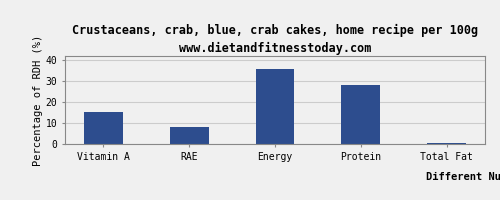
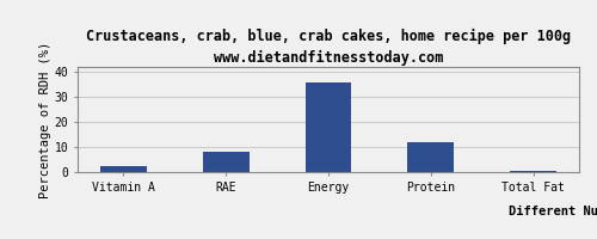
Vitamin A: 15.5 -> 2.5
Protein: 28.0 -> 12.0
